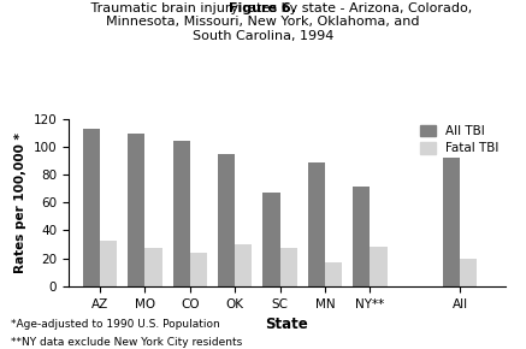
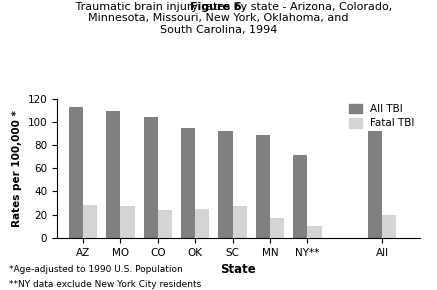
Fatal TBI/AZ: 33 -> 28
Fatal TBI/OK: 30 -> 25
All TBI/SC: 67 -> 92
Fatal TBI/NY**: 28 -> 10
